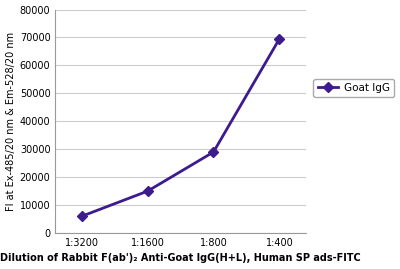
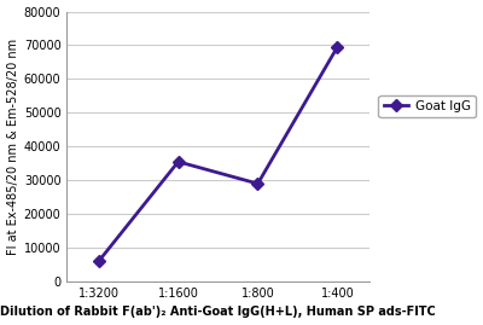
1:1600: 15000 -> 35500
